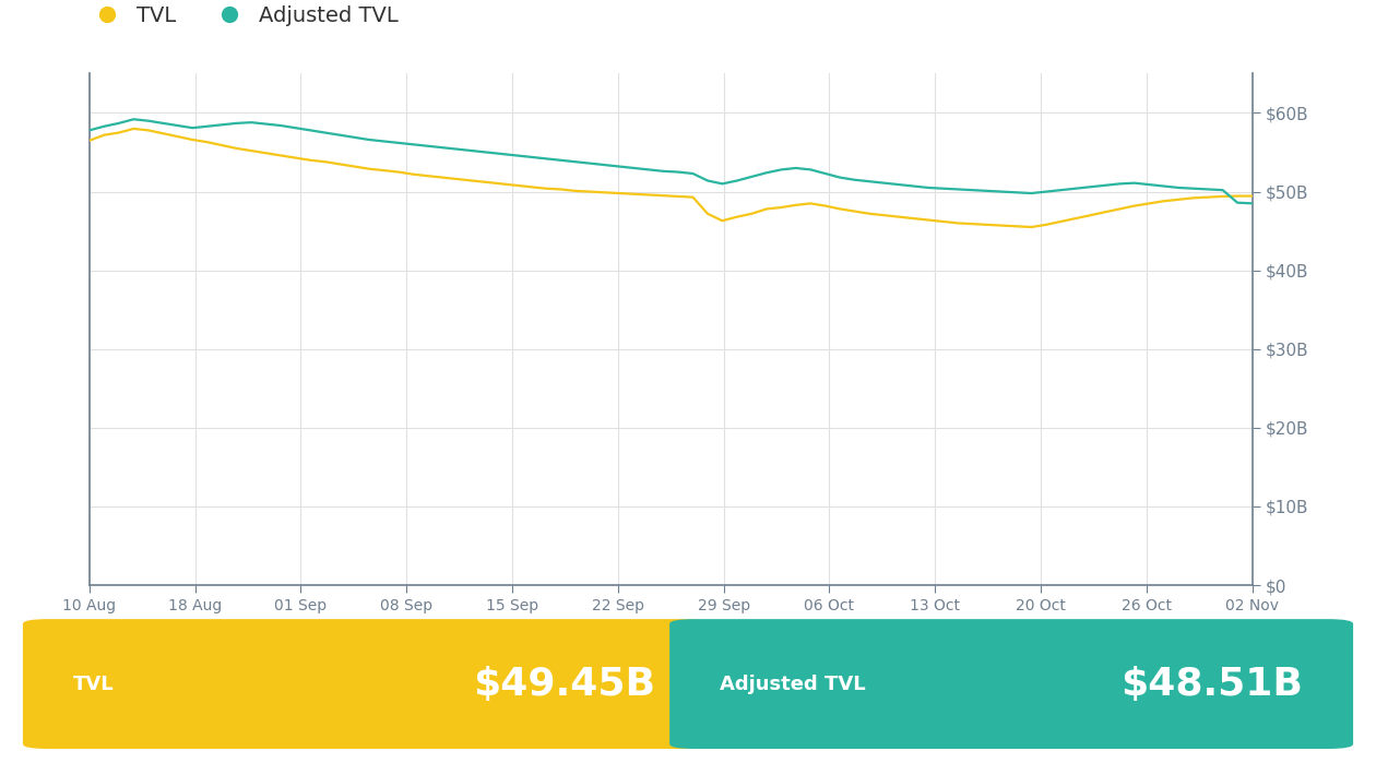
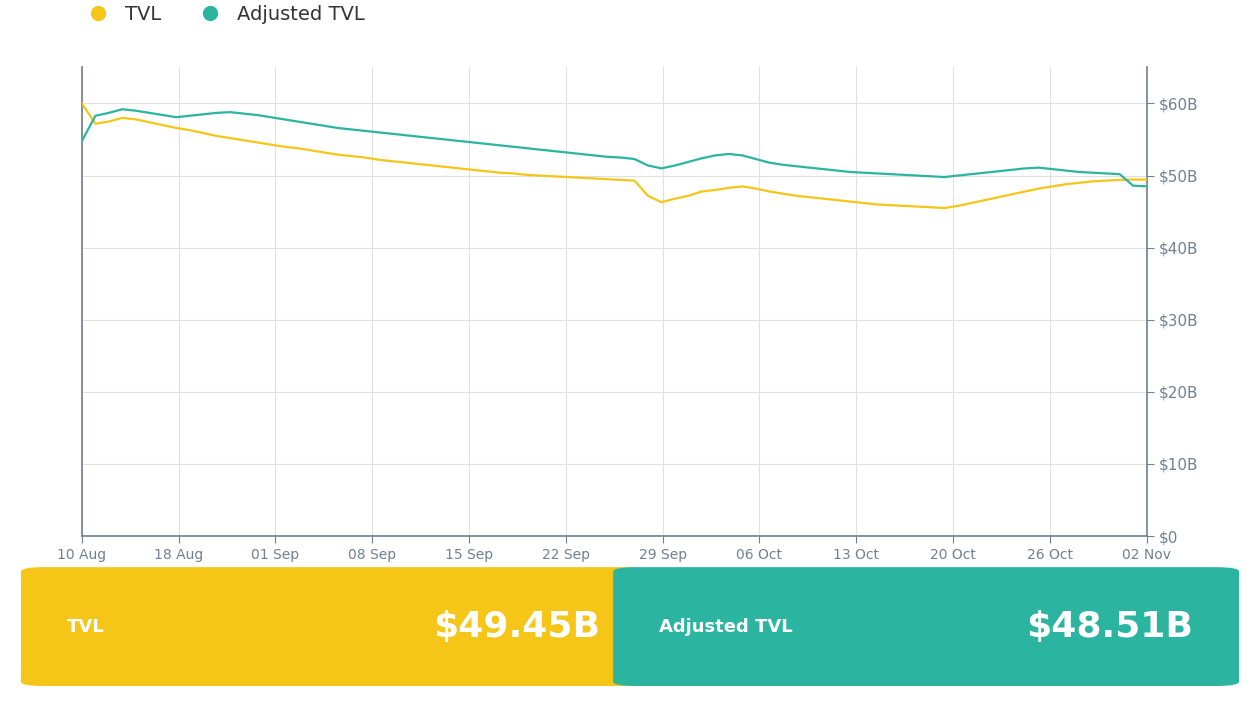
TVL/10 Aug: $56.5B -> $60.0B
Adjusted TVL/10 Aug: $57.8B -> $54.8B
